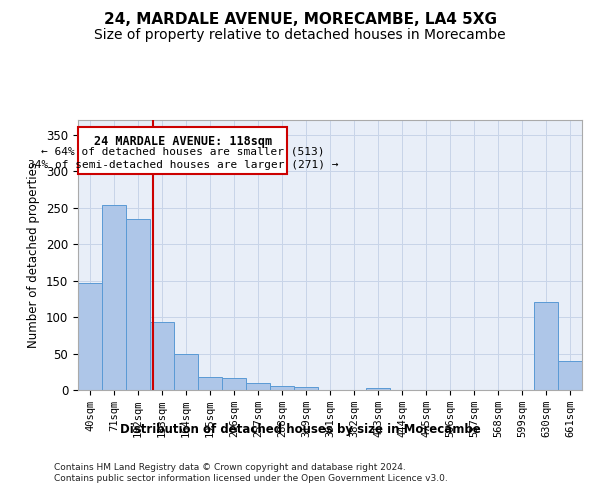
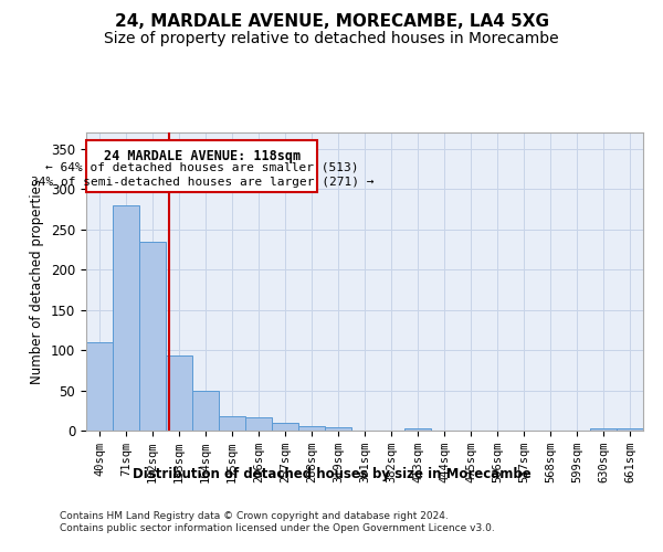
40sqm: 146 -> 110
71sqm: 254 -> 280
630sqm: 120 -> 3
661sqm: 40 -> 3
